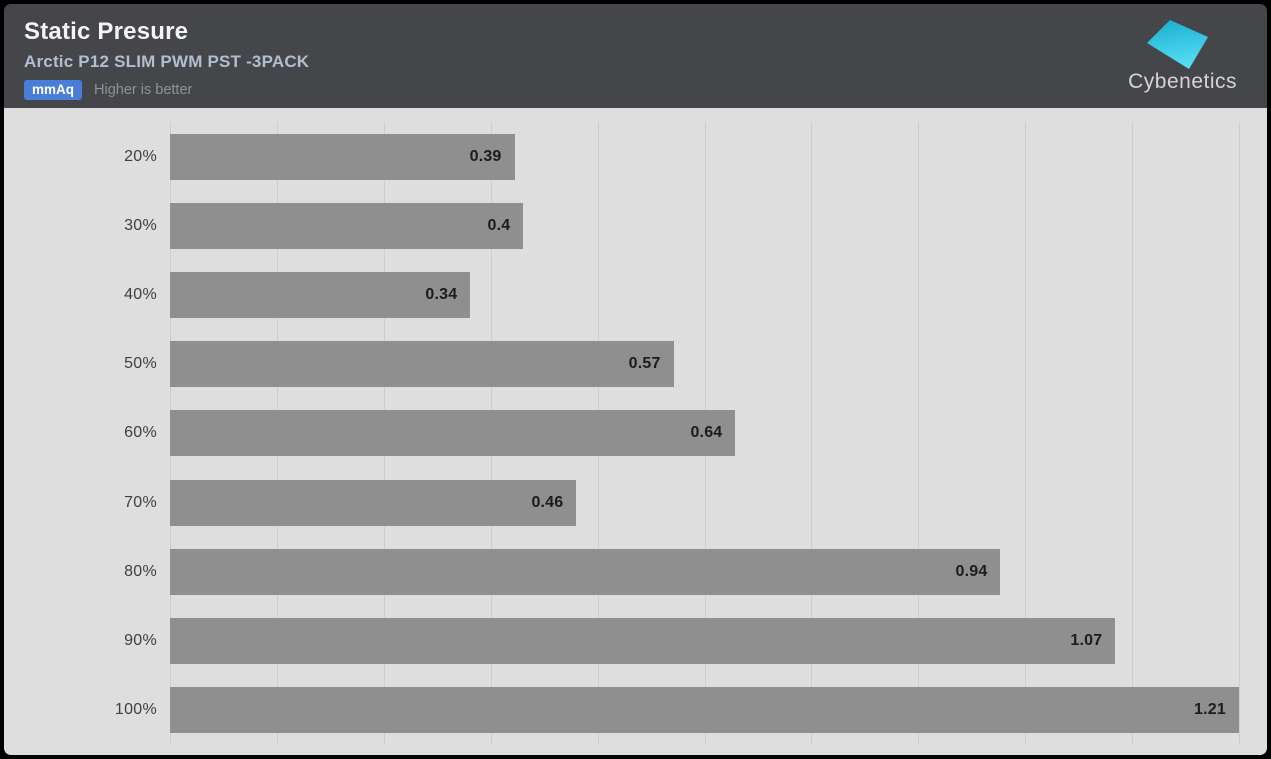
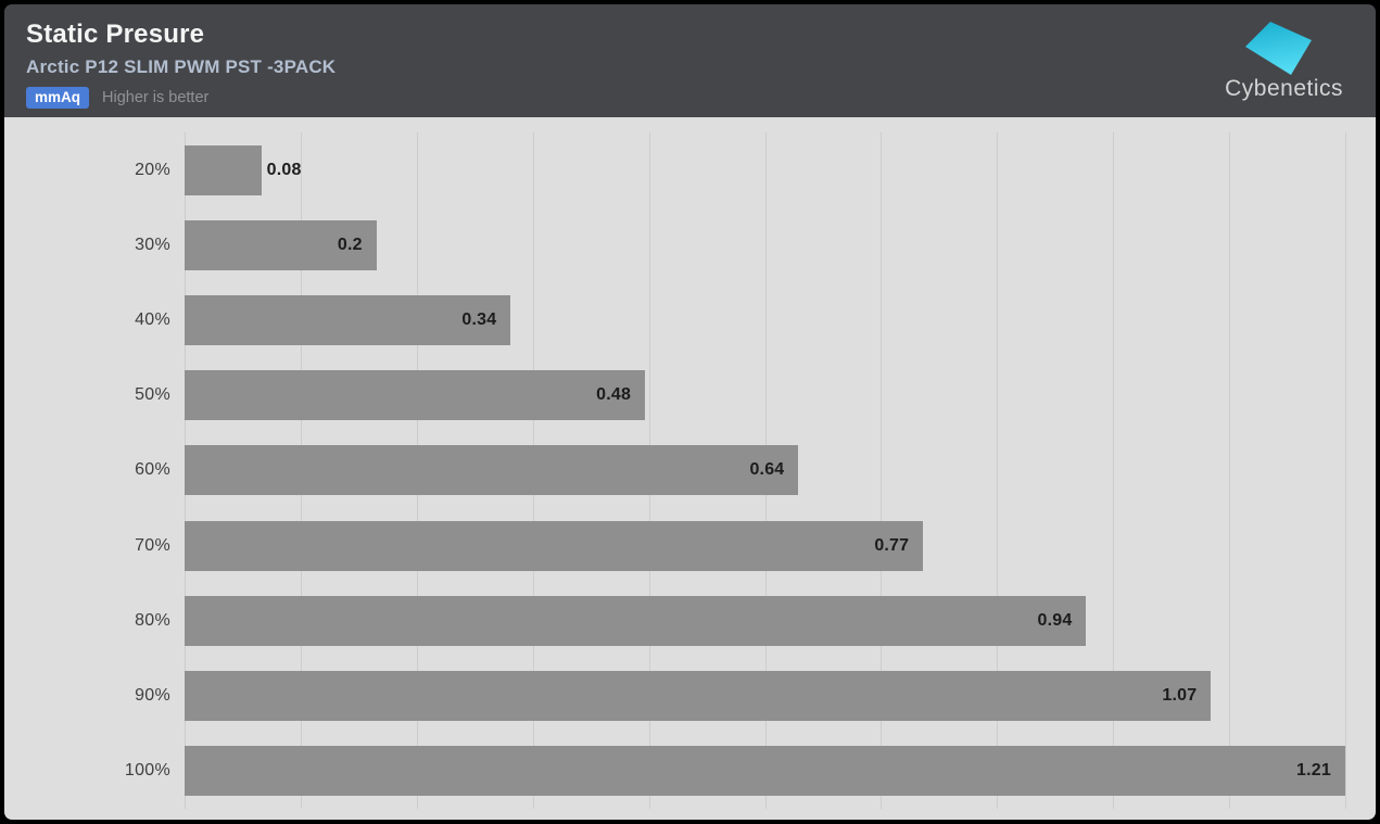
20%: 0.39 -> 0.08
30%: 0.4 -> 0.2
50%: 0.57 -> 0.48
70%: 0.46 -> 0.77
